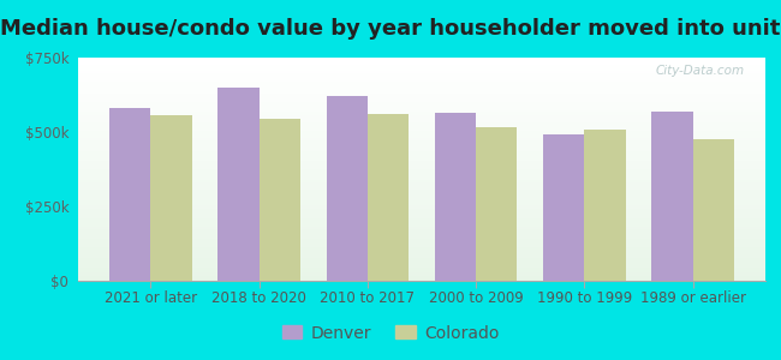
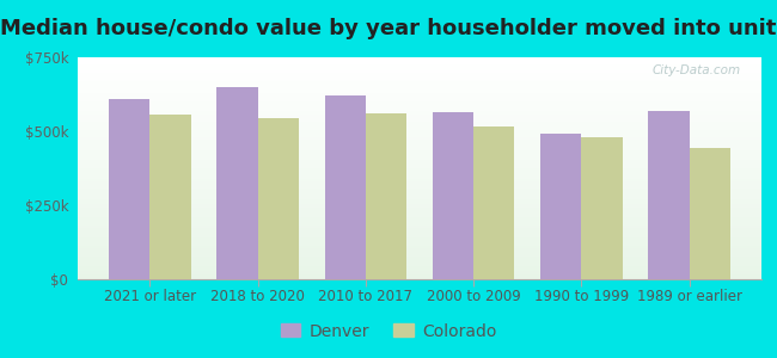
Denver/2021 or later: $580k -> $610k
Colorado/1990 to 1999: $510k -> $480k
Colorado/1989 or earlier: $475k -> $445k
